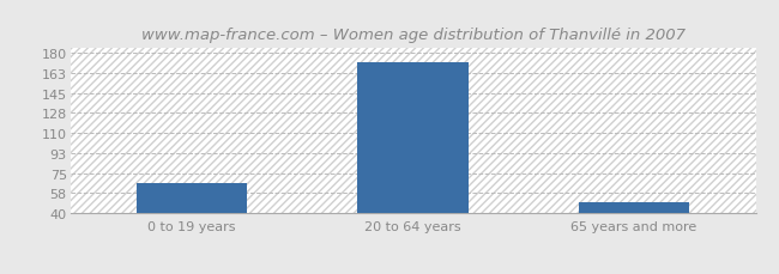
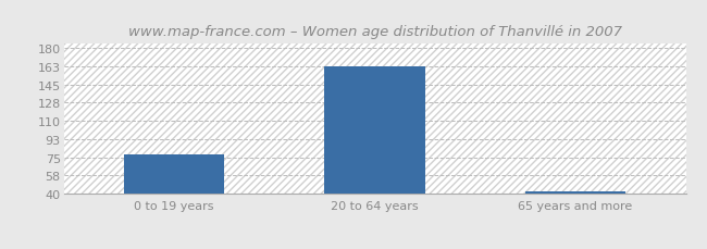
0 to 19 years: 66 -> 78
20 to 64 years: 172 -> 163
65 years and more: 50 -> 42
